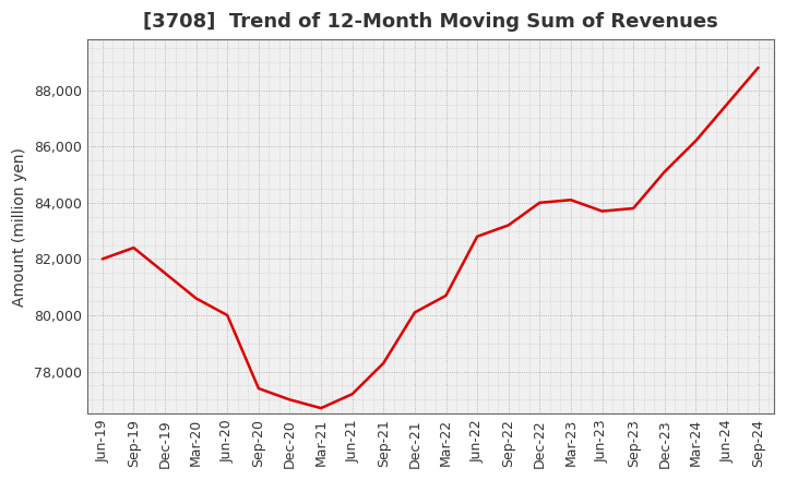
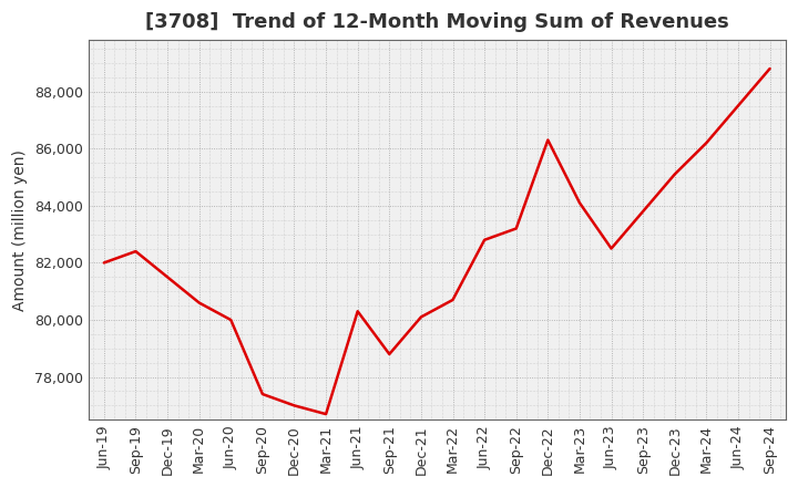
Jun-21: 77,200 -> 80,300
Sep-21: 78,300 -> 78,800
Dec-22: 84,000 -> 86,300
Jun-23: 83,700 -> 82,500
